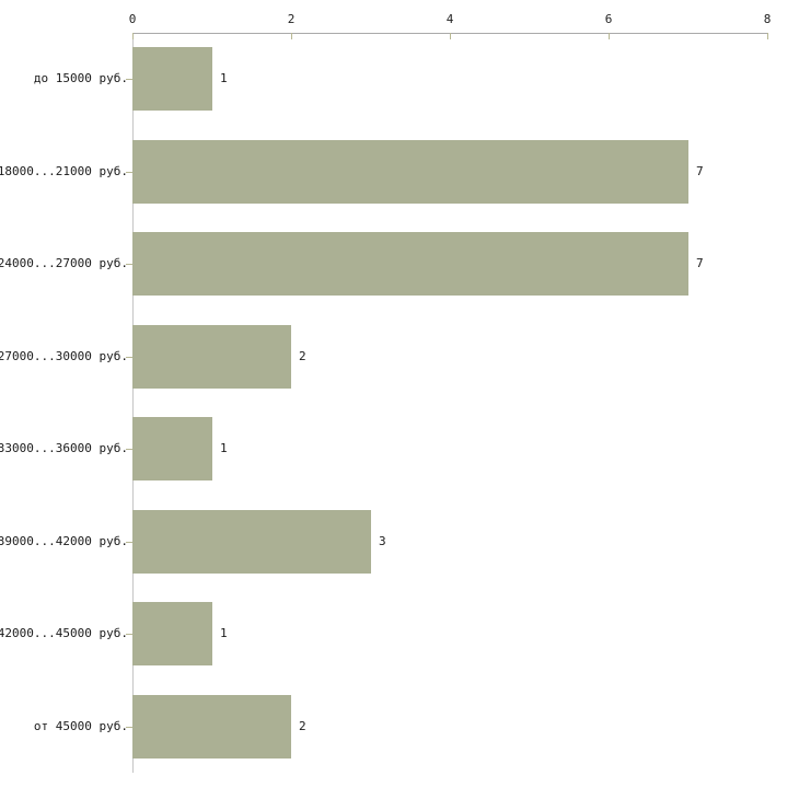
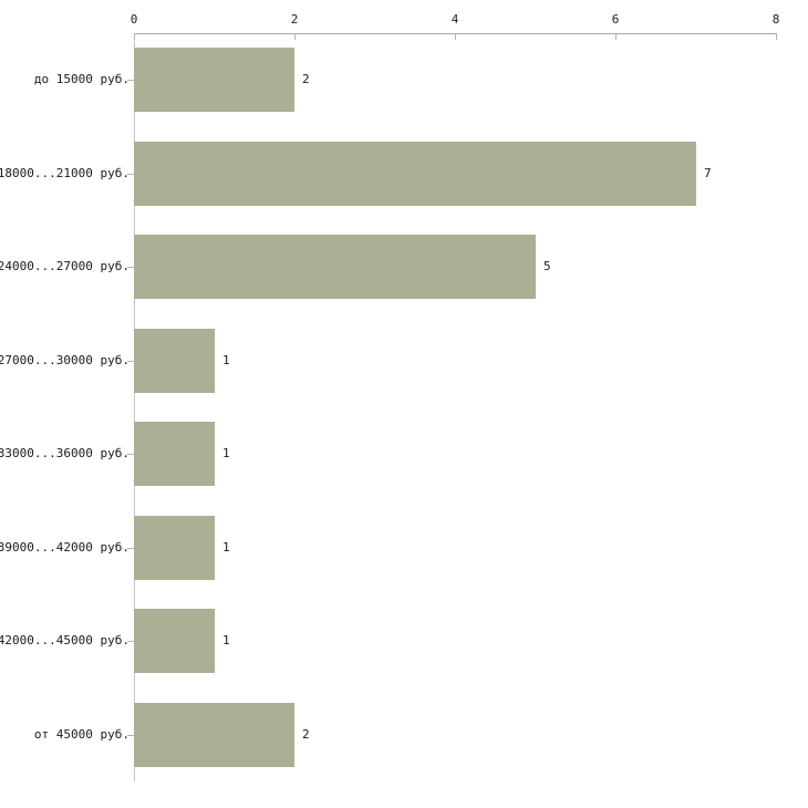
до 15000 руб.: 1 -> 2
24000...27000 руб.: 7 -> 5
27000...30000 руб.: 2 -> 1
39000...42000 руб.: 3 -> 1
